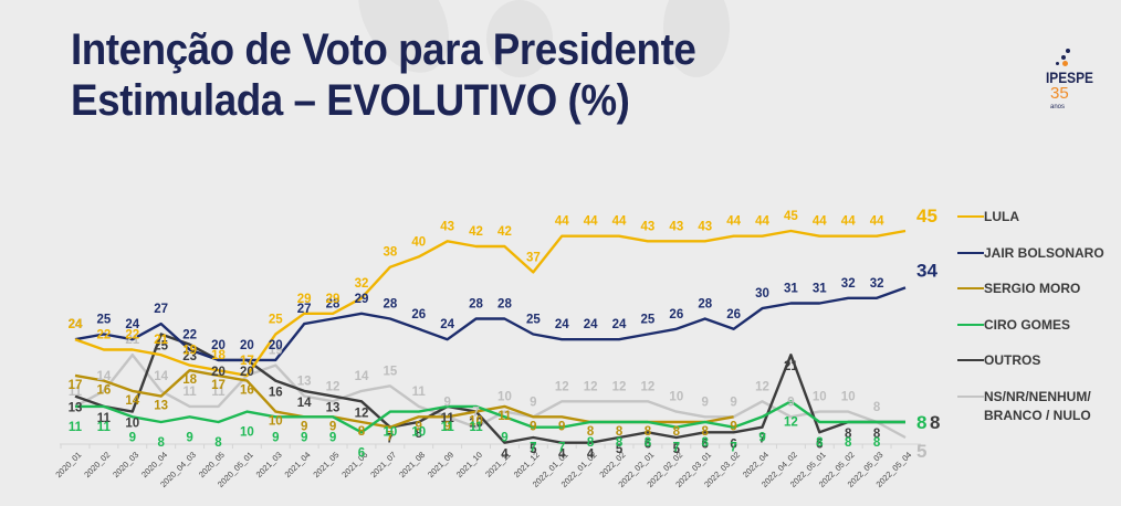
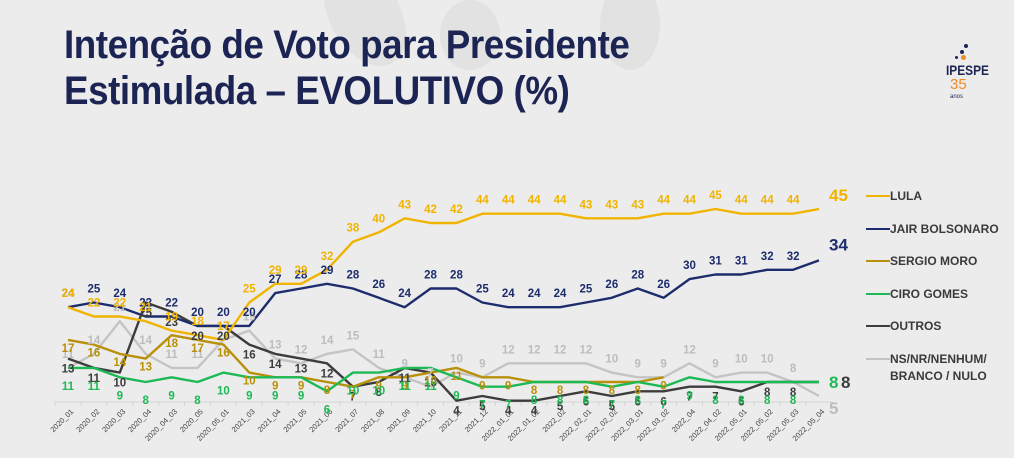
JAIR BOLSONARO/2020_04: 27 -> 22
LULA/2021_12: 37 -> 44
CIRO GOMES/2022_04_02: 12 -> 8
OUTROS/2022_04_02: 21 -> 7
